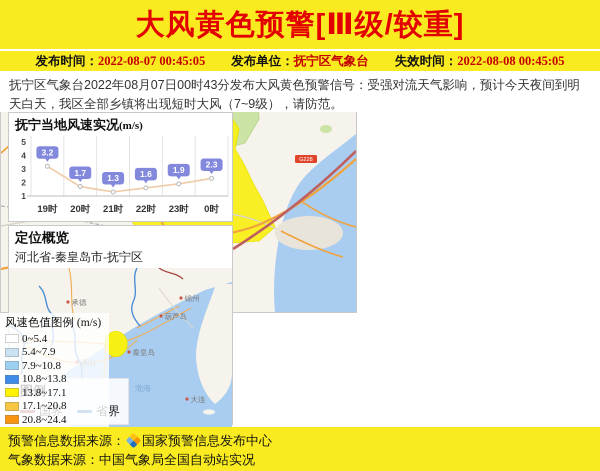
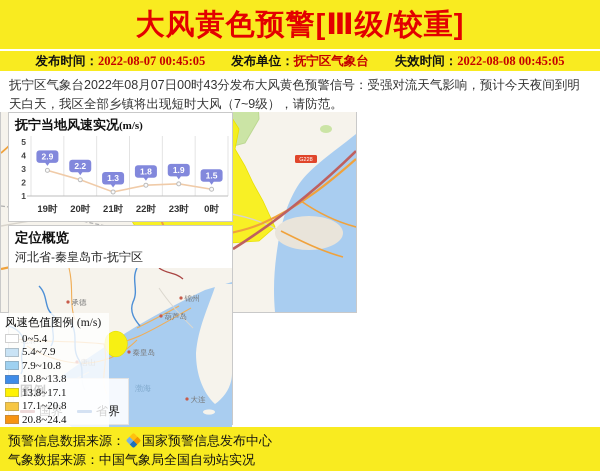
19时: 3.2 -> 2.9
20时: 1.7 -> 2.2
22时: 1.6 -> 1.8
0时: 2.3 -> 1.5
